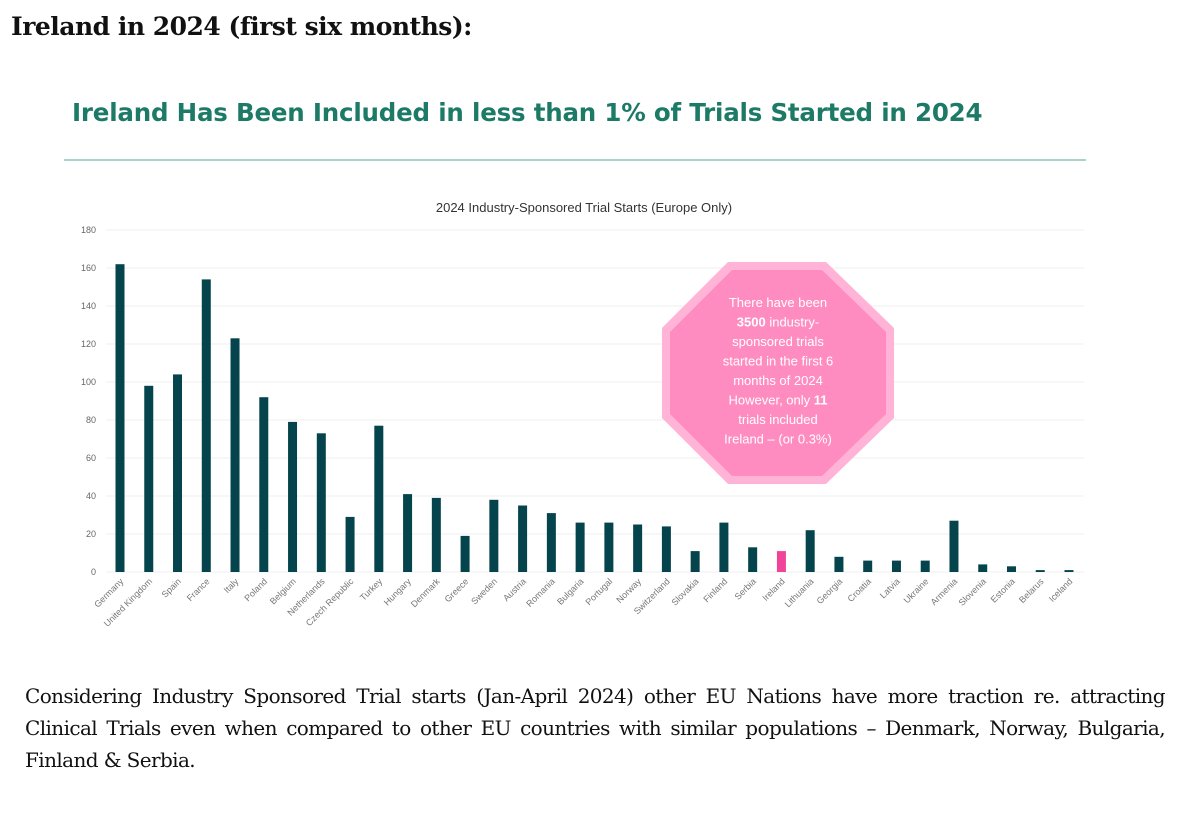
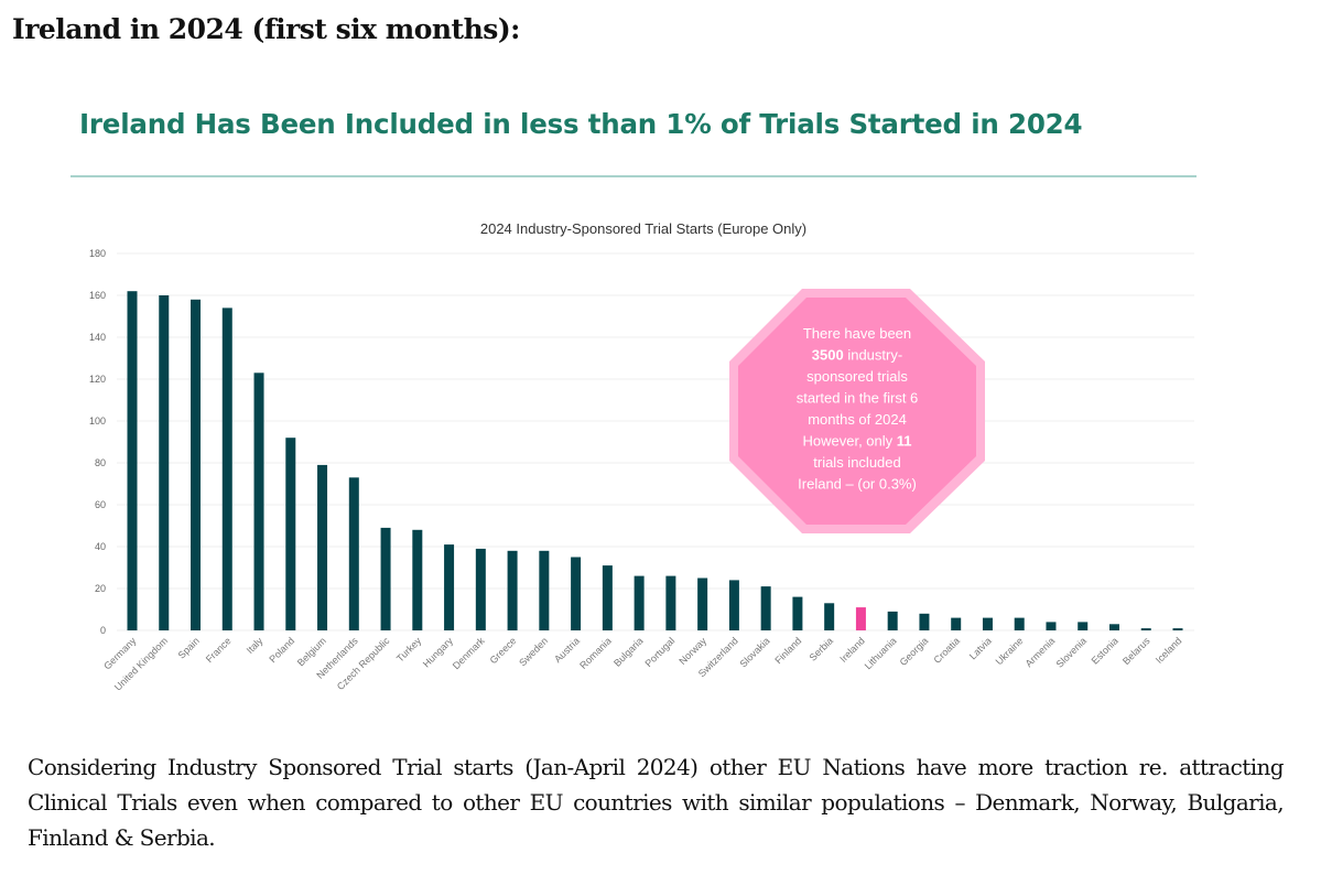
United Kingdom: 98 -> 160
Spain: 104 -> 158
Czech Republic: 29 -> 49
Turkey: 77 -> 48
Greece: 19 -> 38
Slovakia: 11 -> 21
Finland: 26 -> 16
Lithuania: 22 -> 9
Armenia: 27 -> 4
